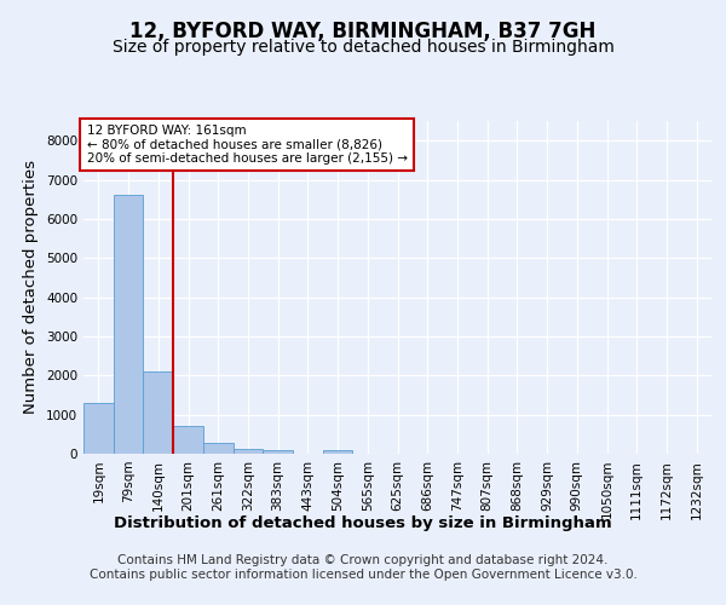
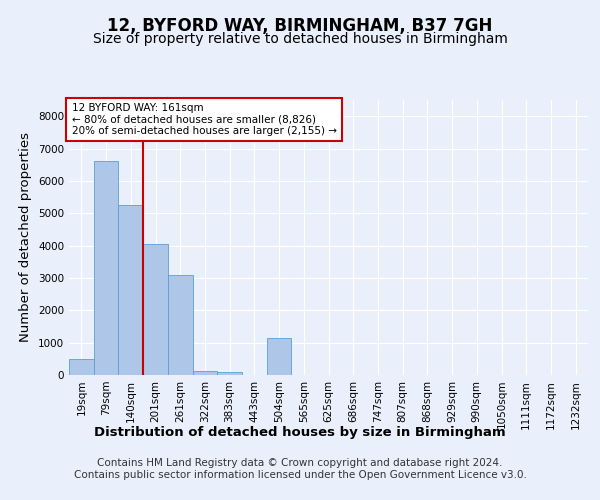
19sqm: 1300 -> 500
140sqm: 2100 -> 5250
201sqm: 700 -> 4050
261sqm: 290 -> 3100
504sqm: 90 -> 1150
